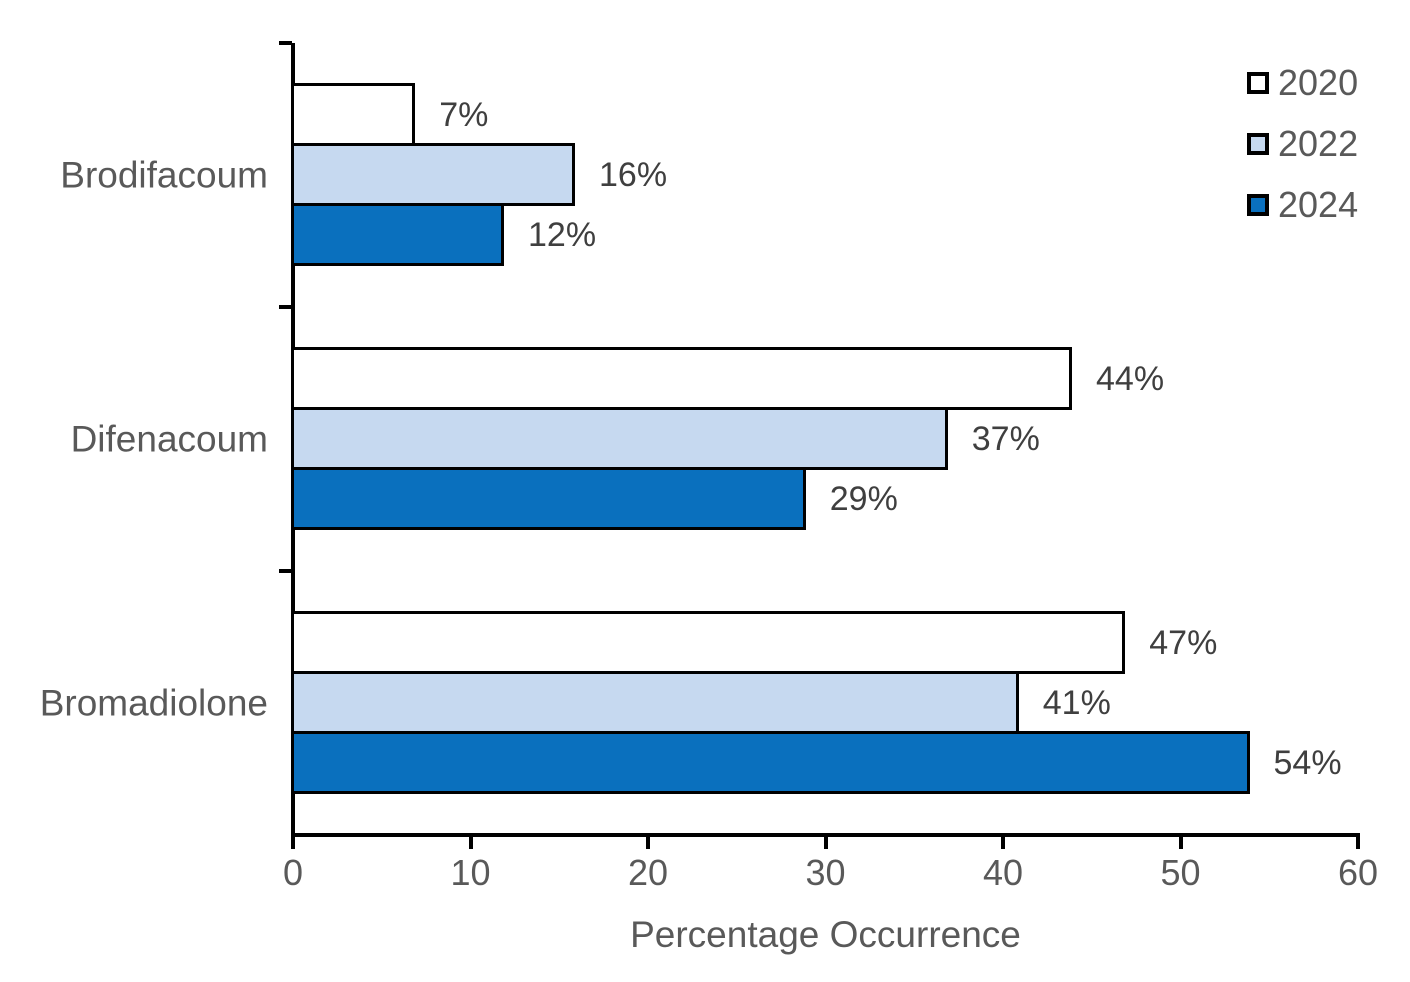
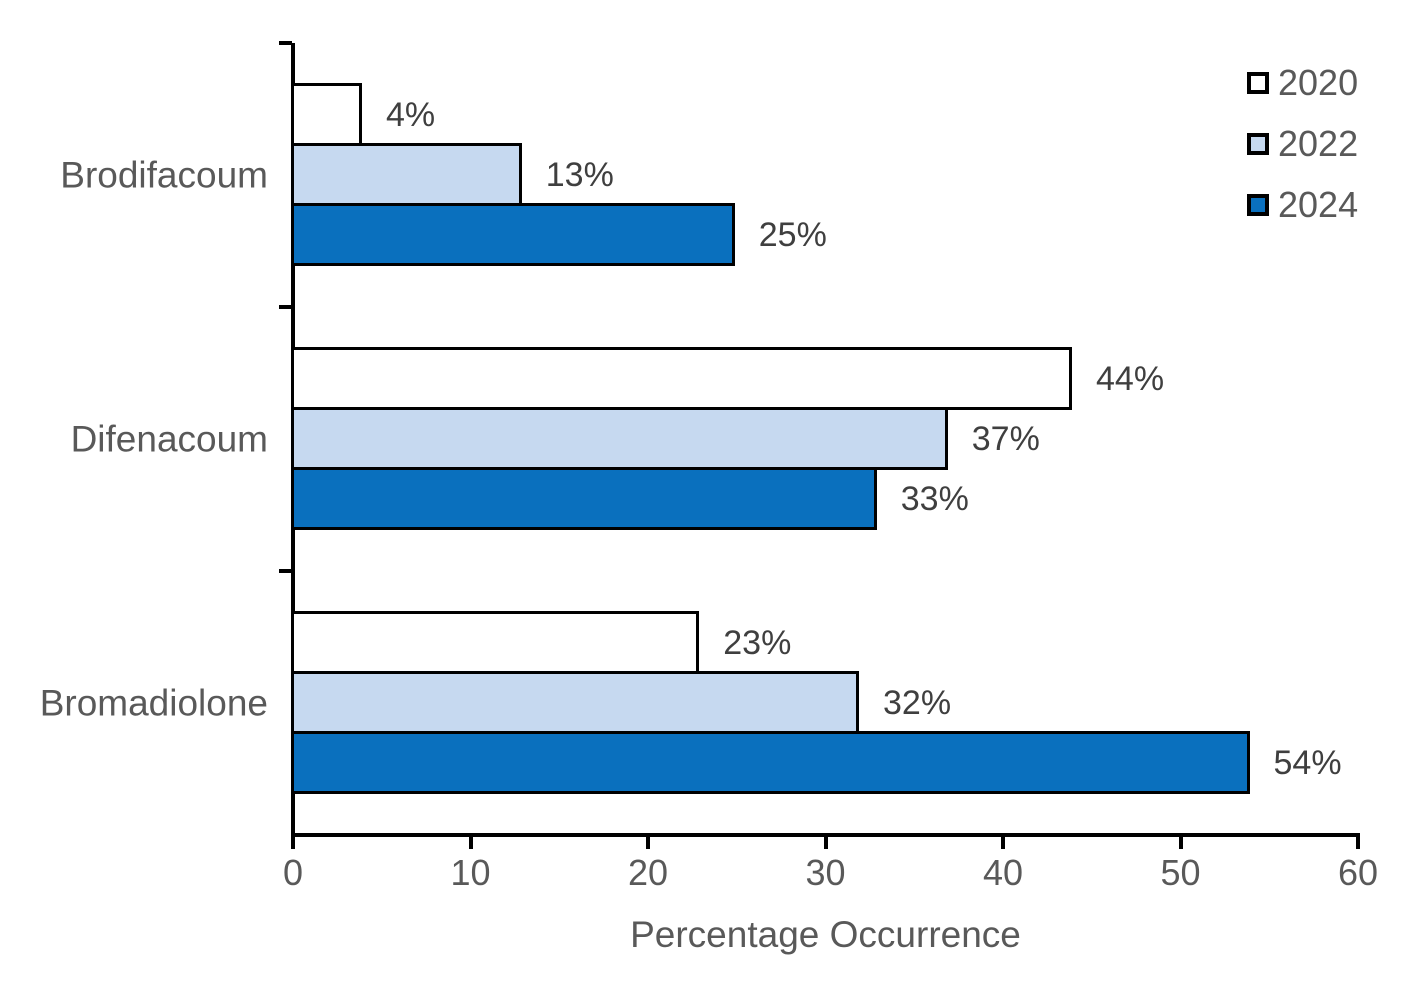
2020/Brodifacoum: 7% -> 4%
2022/Brodifacoum: 16% -> 13%
2024/Brodifacoum: 12% -> 25%
2024/Difenacoum: 29% -> 33%
2020/Bromadiolone: 47% -> 23%
2022/Bromadiolone: 41% -> 32%
